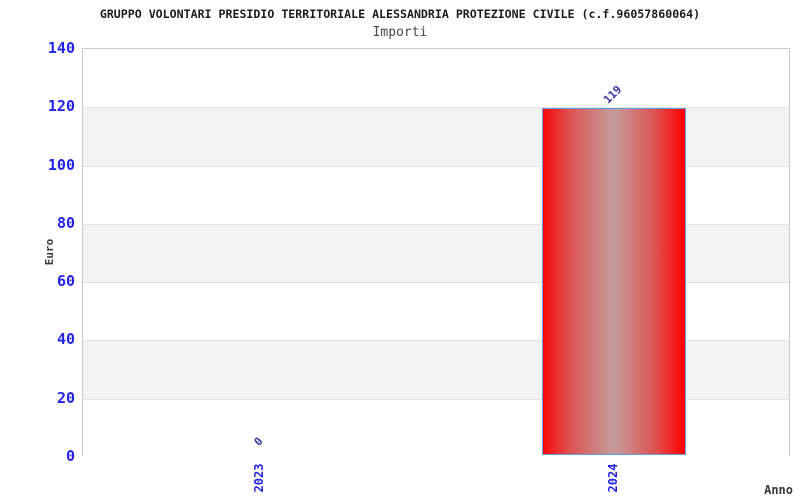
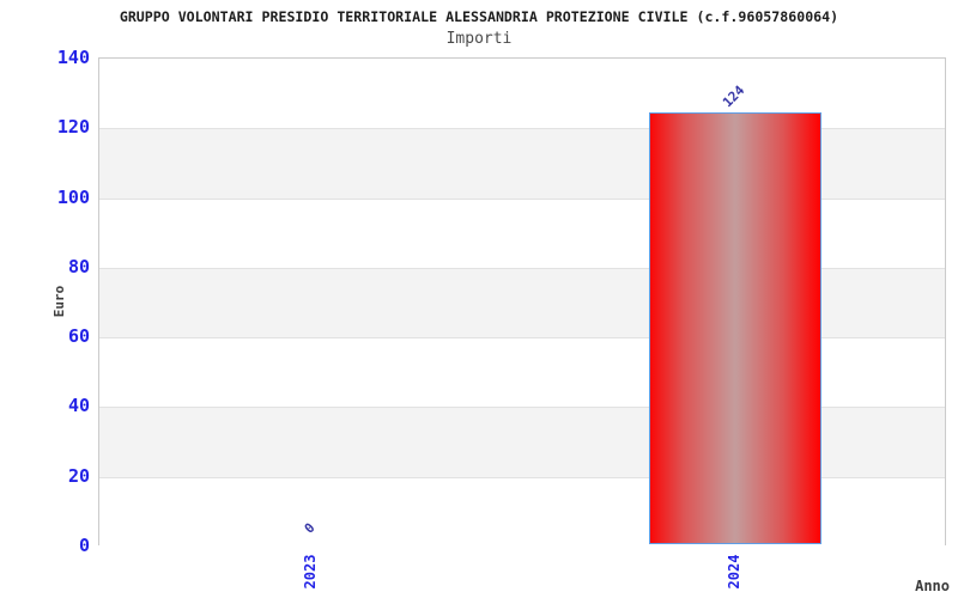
2024: 119 -> 124
